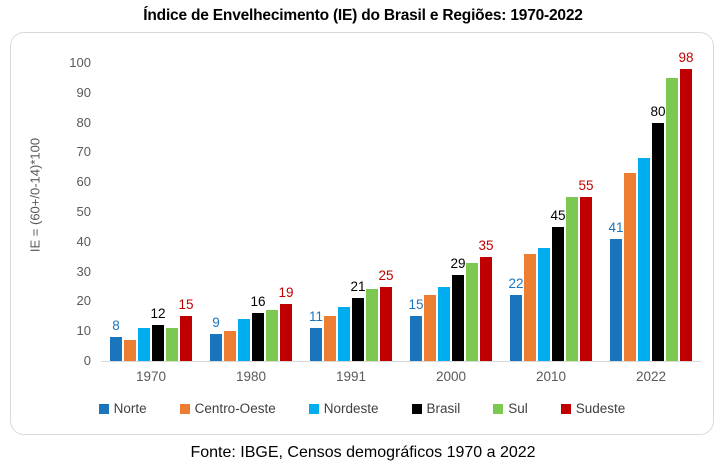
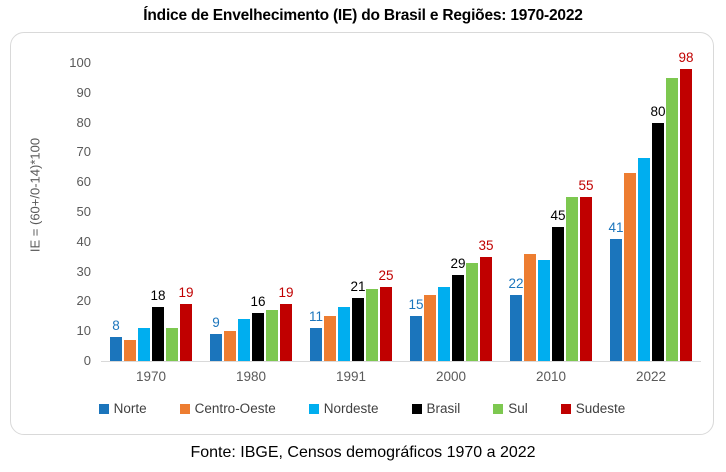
Brasil/1970: 12 -> 18
Sudeste/1970: 15 -> 19
Nordeste/2010: 38 -> 34
